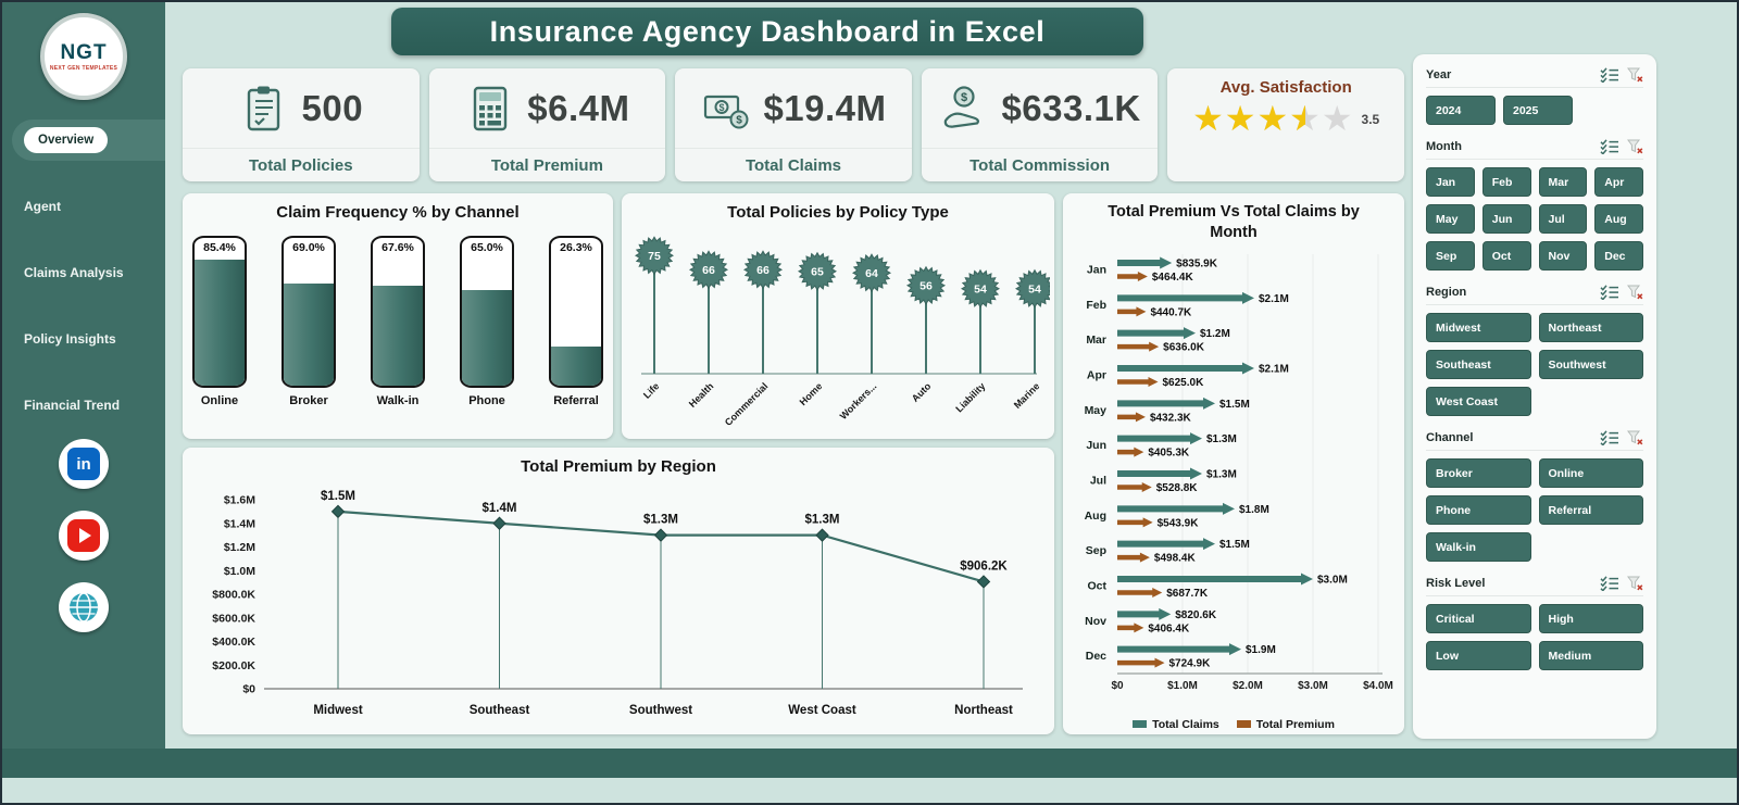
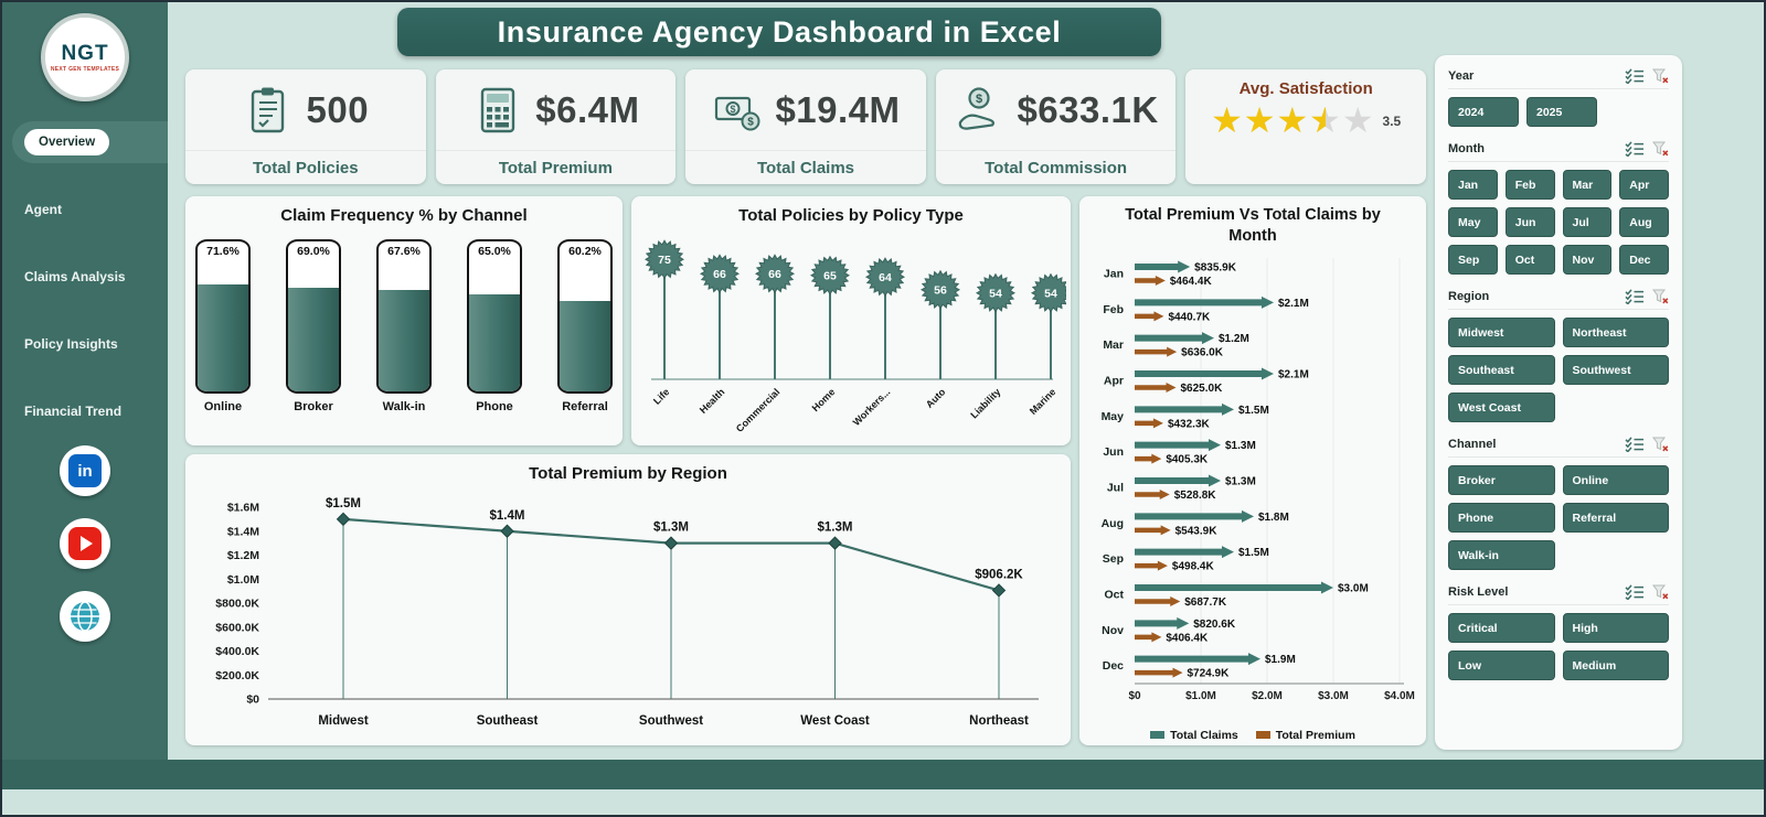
Claim Frequency % by Channel/Online: 85.4% -> 71.6%
Claim Frequency % by Channel/Referral: 26.3% -> 60.2%
